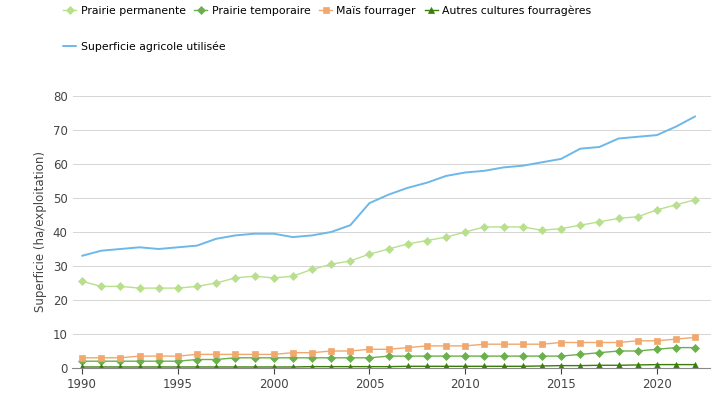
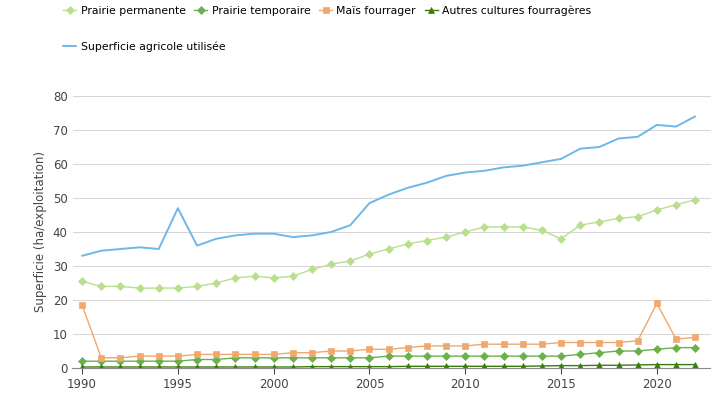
Maïs fourrager/1990: 3.0 -> 18.5
Superficie agricole utilisée/1995: 35.5 -> 47.0
Prairie permanente/2015: 41.0 -> 38.0
Maïs fourrager/2020: 8.0 -> 19.0
Superficie agricole utilisée/2020: 68.5 -> 71.5
